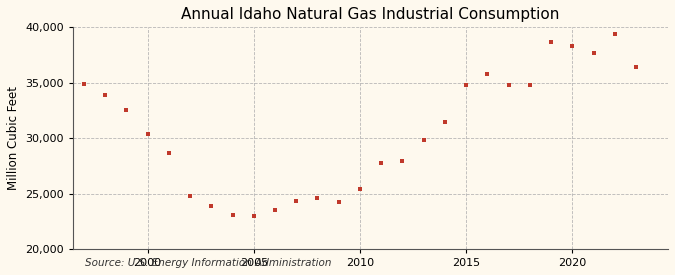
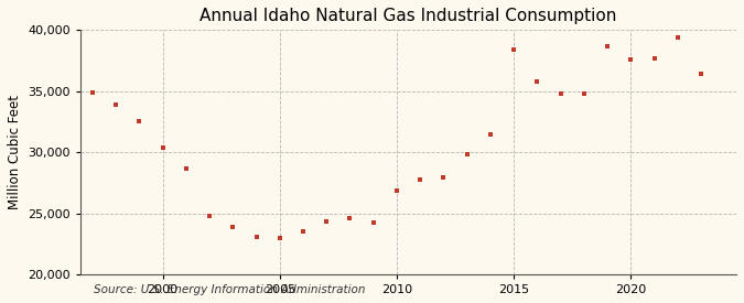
2010: 25,400 -> 26,900
2015: 34,800 -> 38,400
2020: 38,300 -> 37,600
